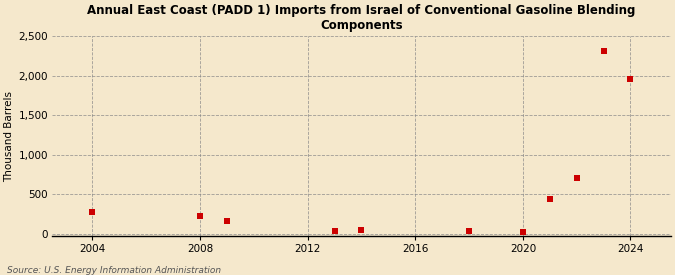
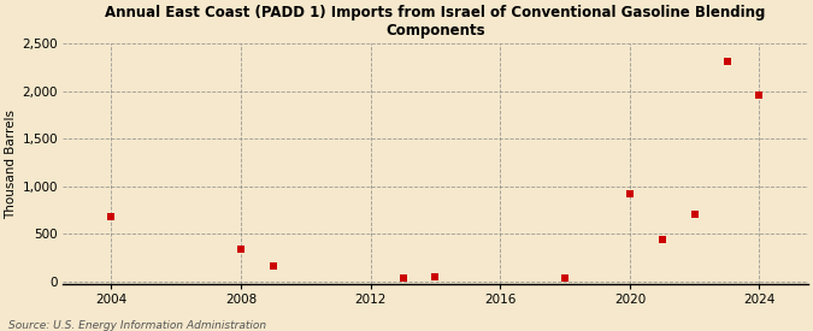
2004: 270 -> 680
2008: 220 -> 340
2020: 20 -> 920
